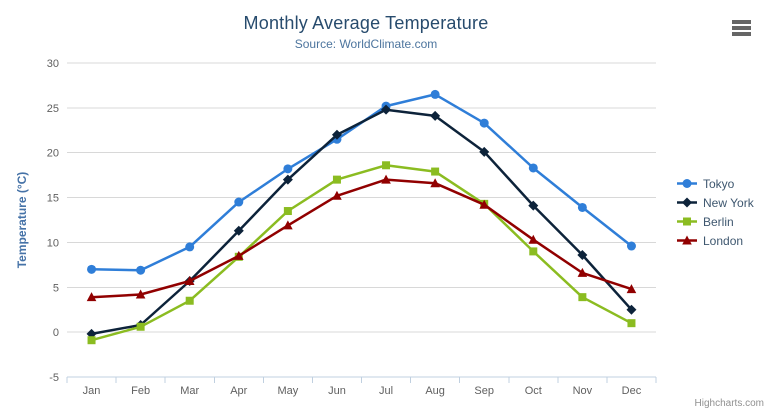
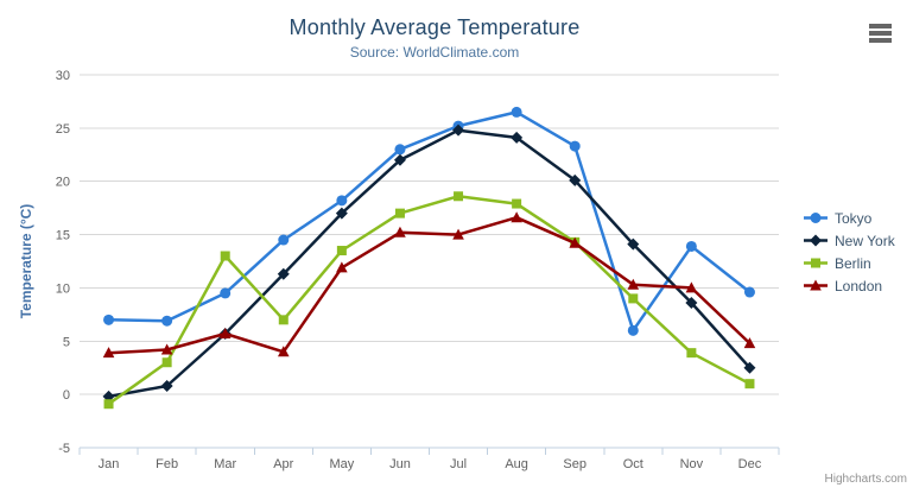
Berlin/Feb: 1 -> 3
Berlin/Mar: 4 -> 13
Berlin/Apr: 8 -> 7
London/Apr: 8 -> 4
Tokyo/Jun: 22 -> 23
London/Jul: 17 -> 15
Tokyo/Oct: 18 -> 6
London/Nov: 7 -> 10
